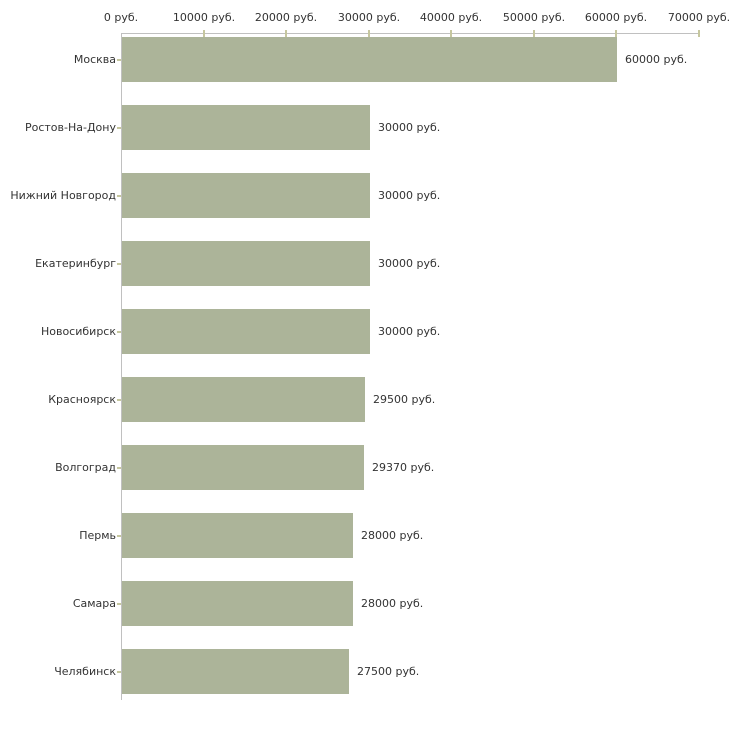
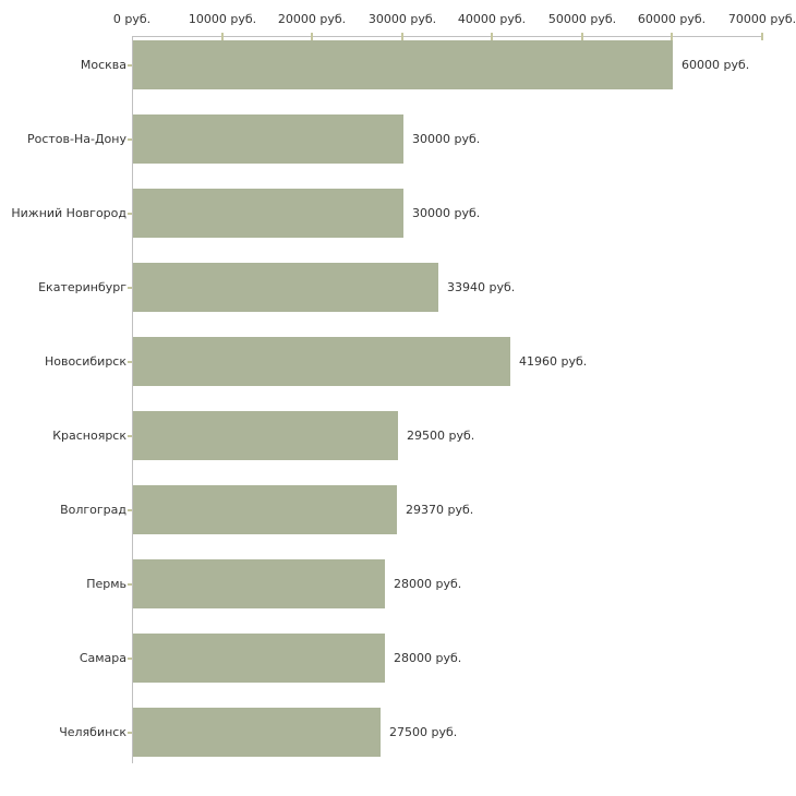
Екатеринбург: 30000 -> 33940
Новосибирск: 30000 -> 41960
